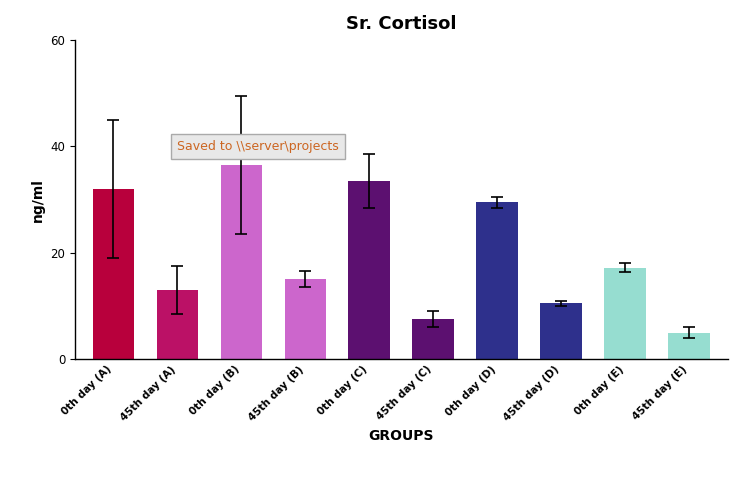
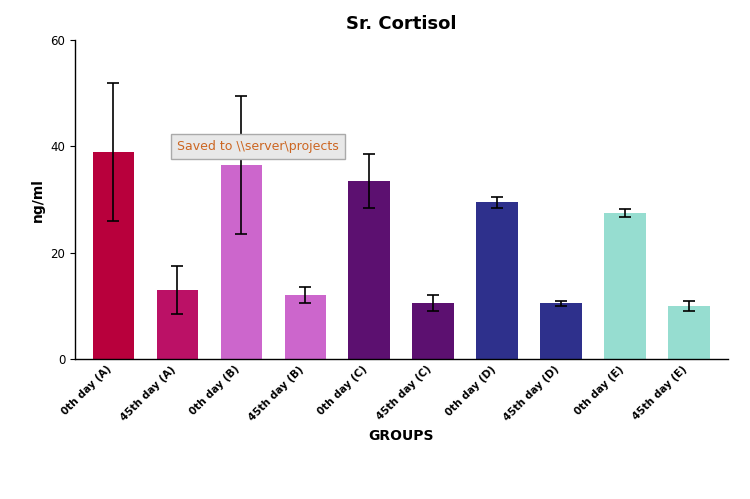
0th day (A): 32.0 -> 39.0
45th day (B): 15.0 -> 12.0
45th day (C): 7.6 -> 10.5
0th day (E): 17.2 -> 27.5
45th day (E): 5.0 -> 10.0
